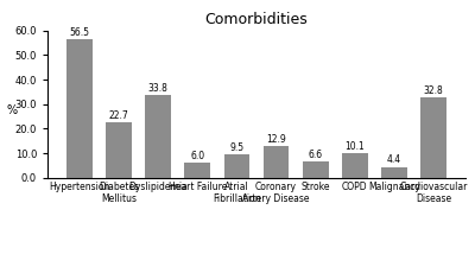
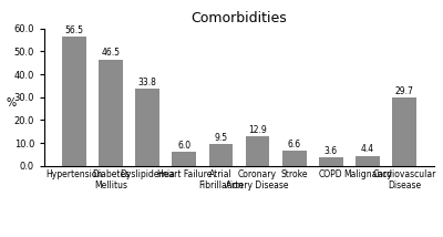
Diabetes Mellitus: 22.7 -> 46.5
COPD: 10.1 -> 3.6
Cardiovascular Disease: 32.8 -> 29.7
